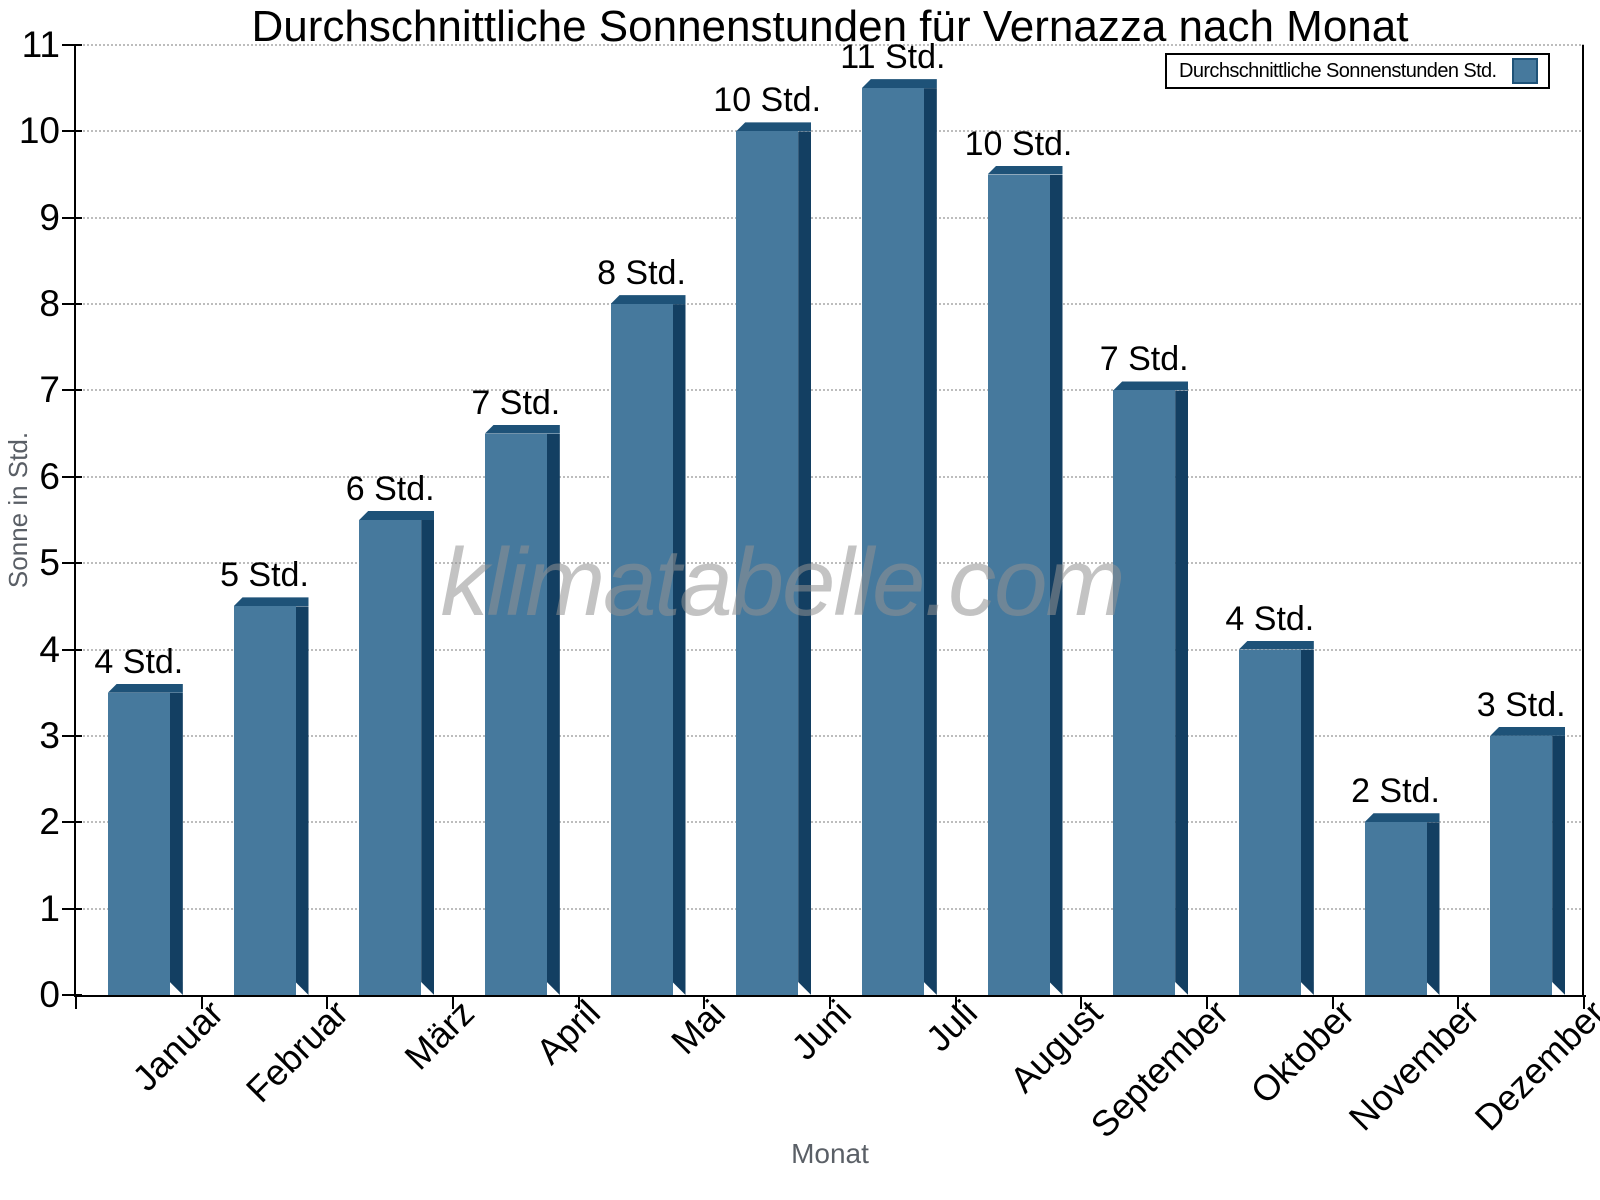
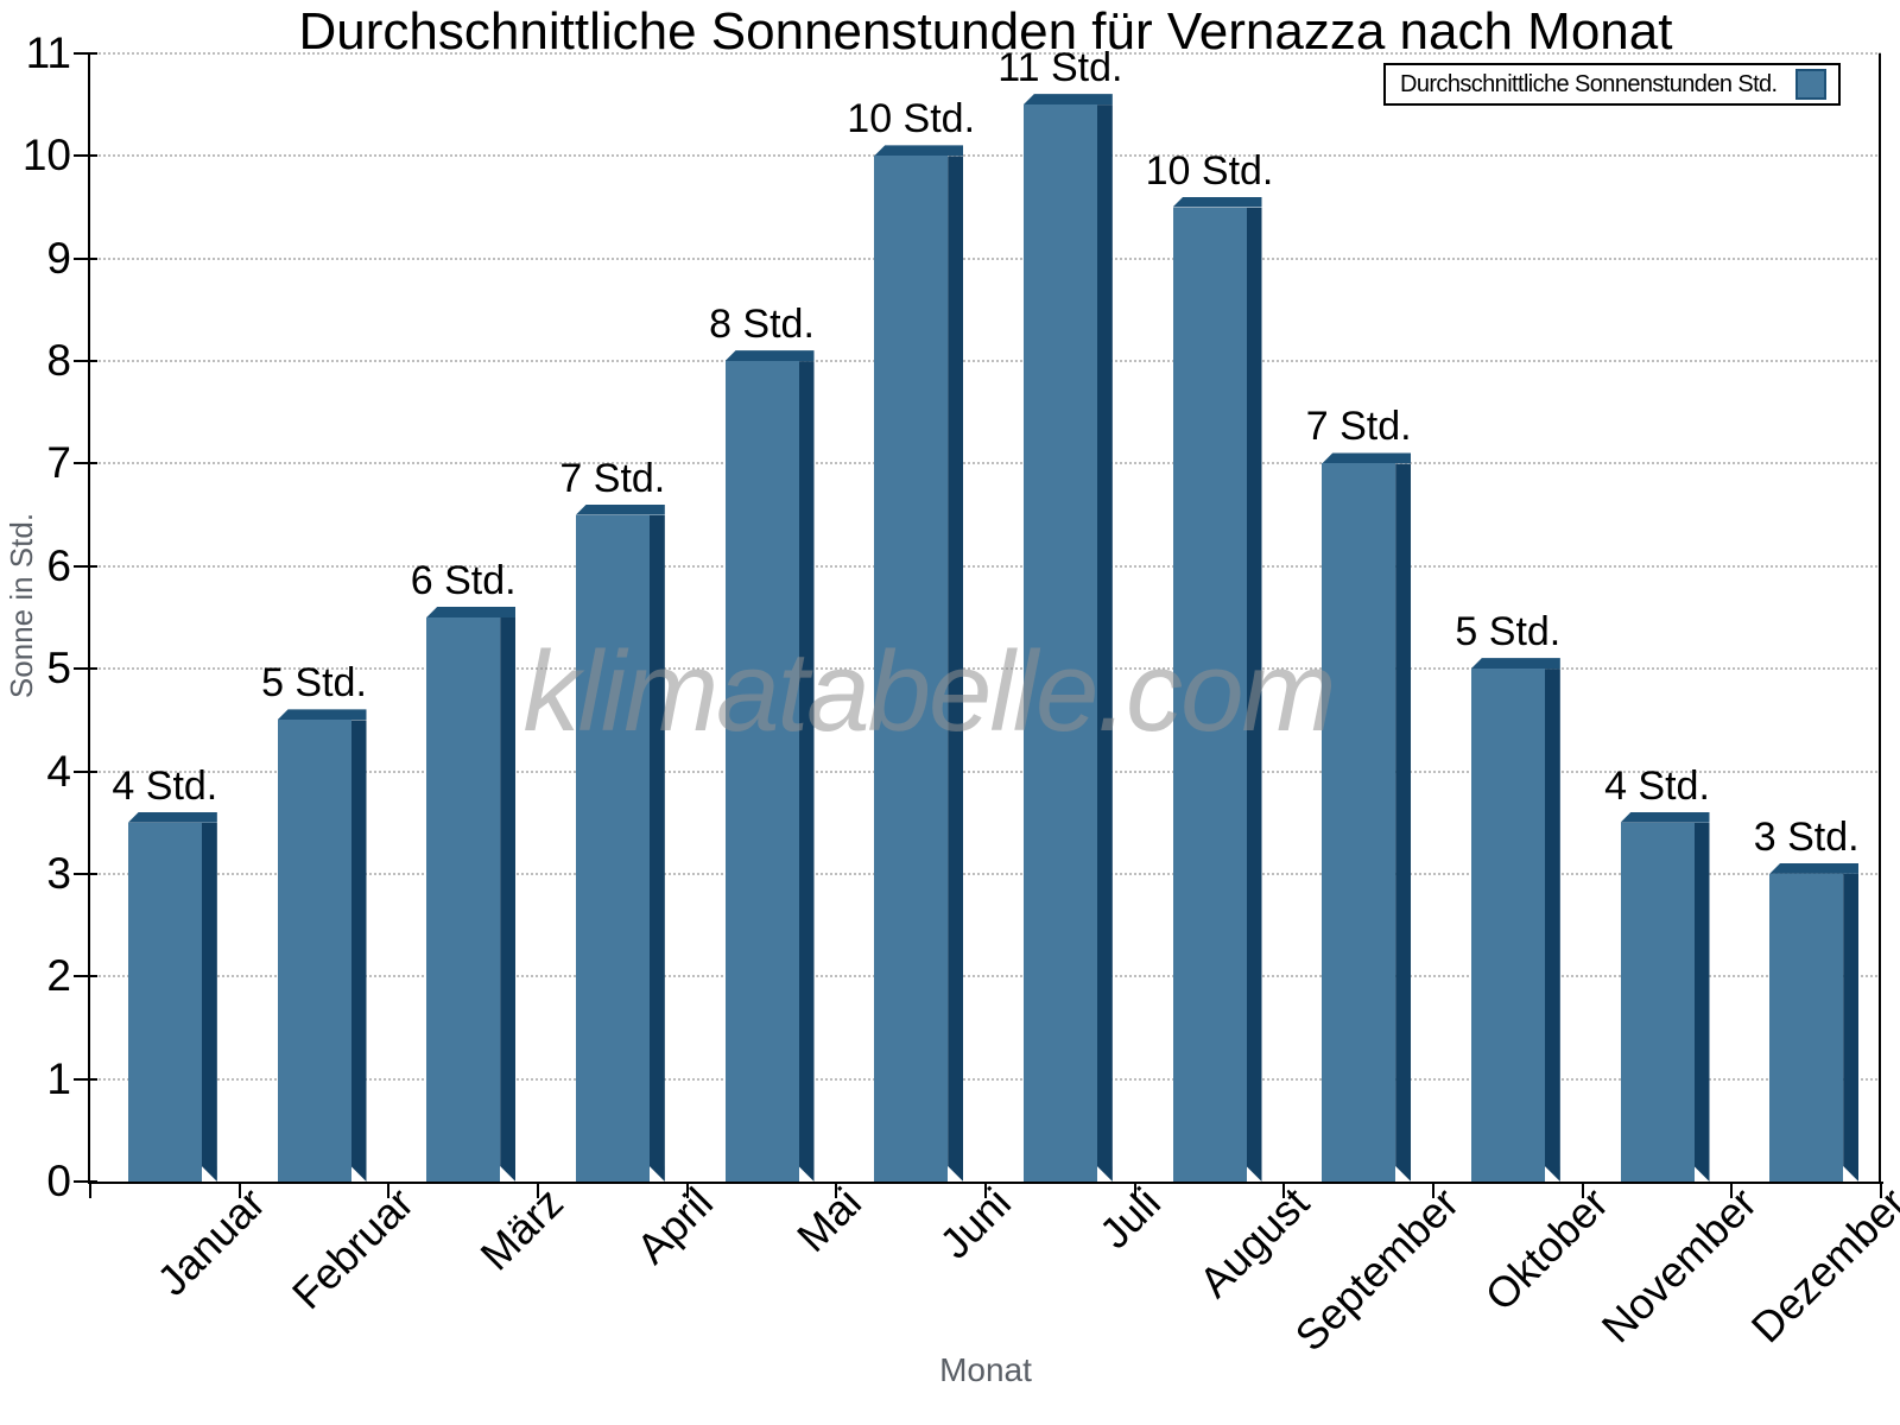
Oktober: 4 -> 5
November: 2 -> 4
